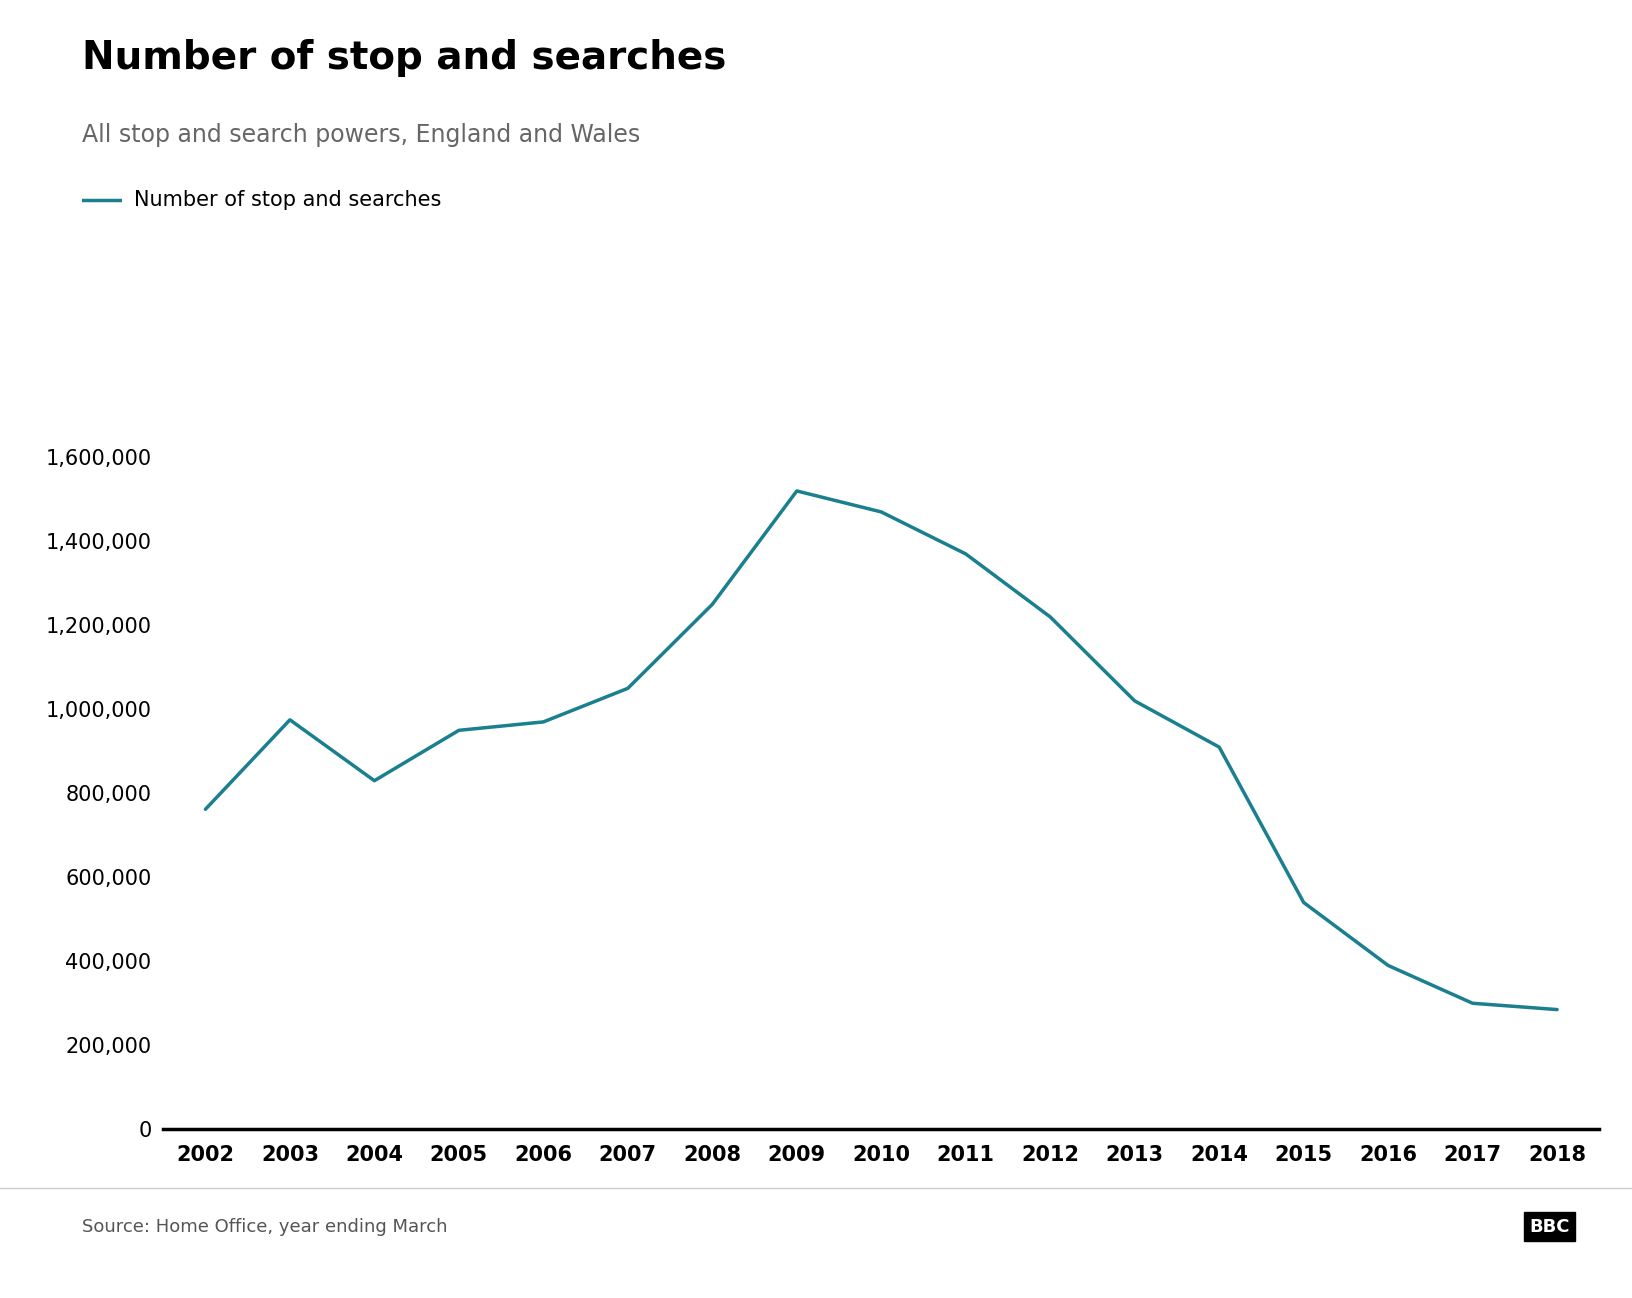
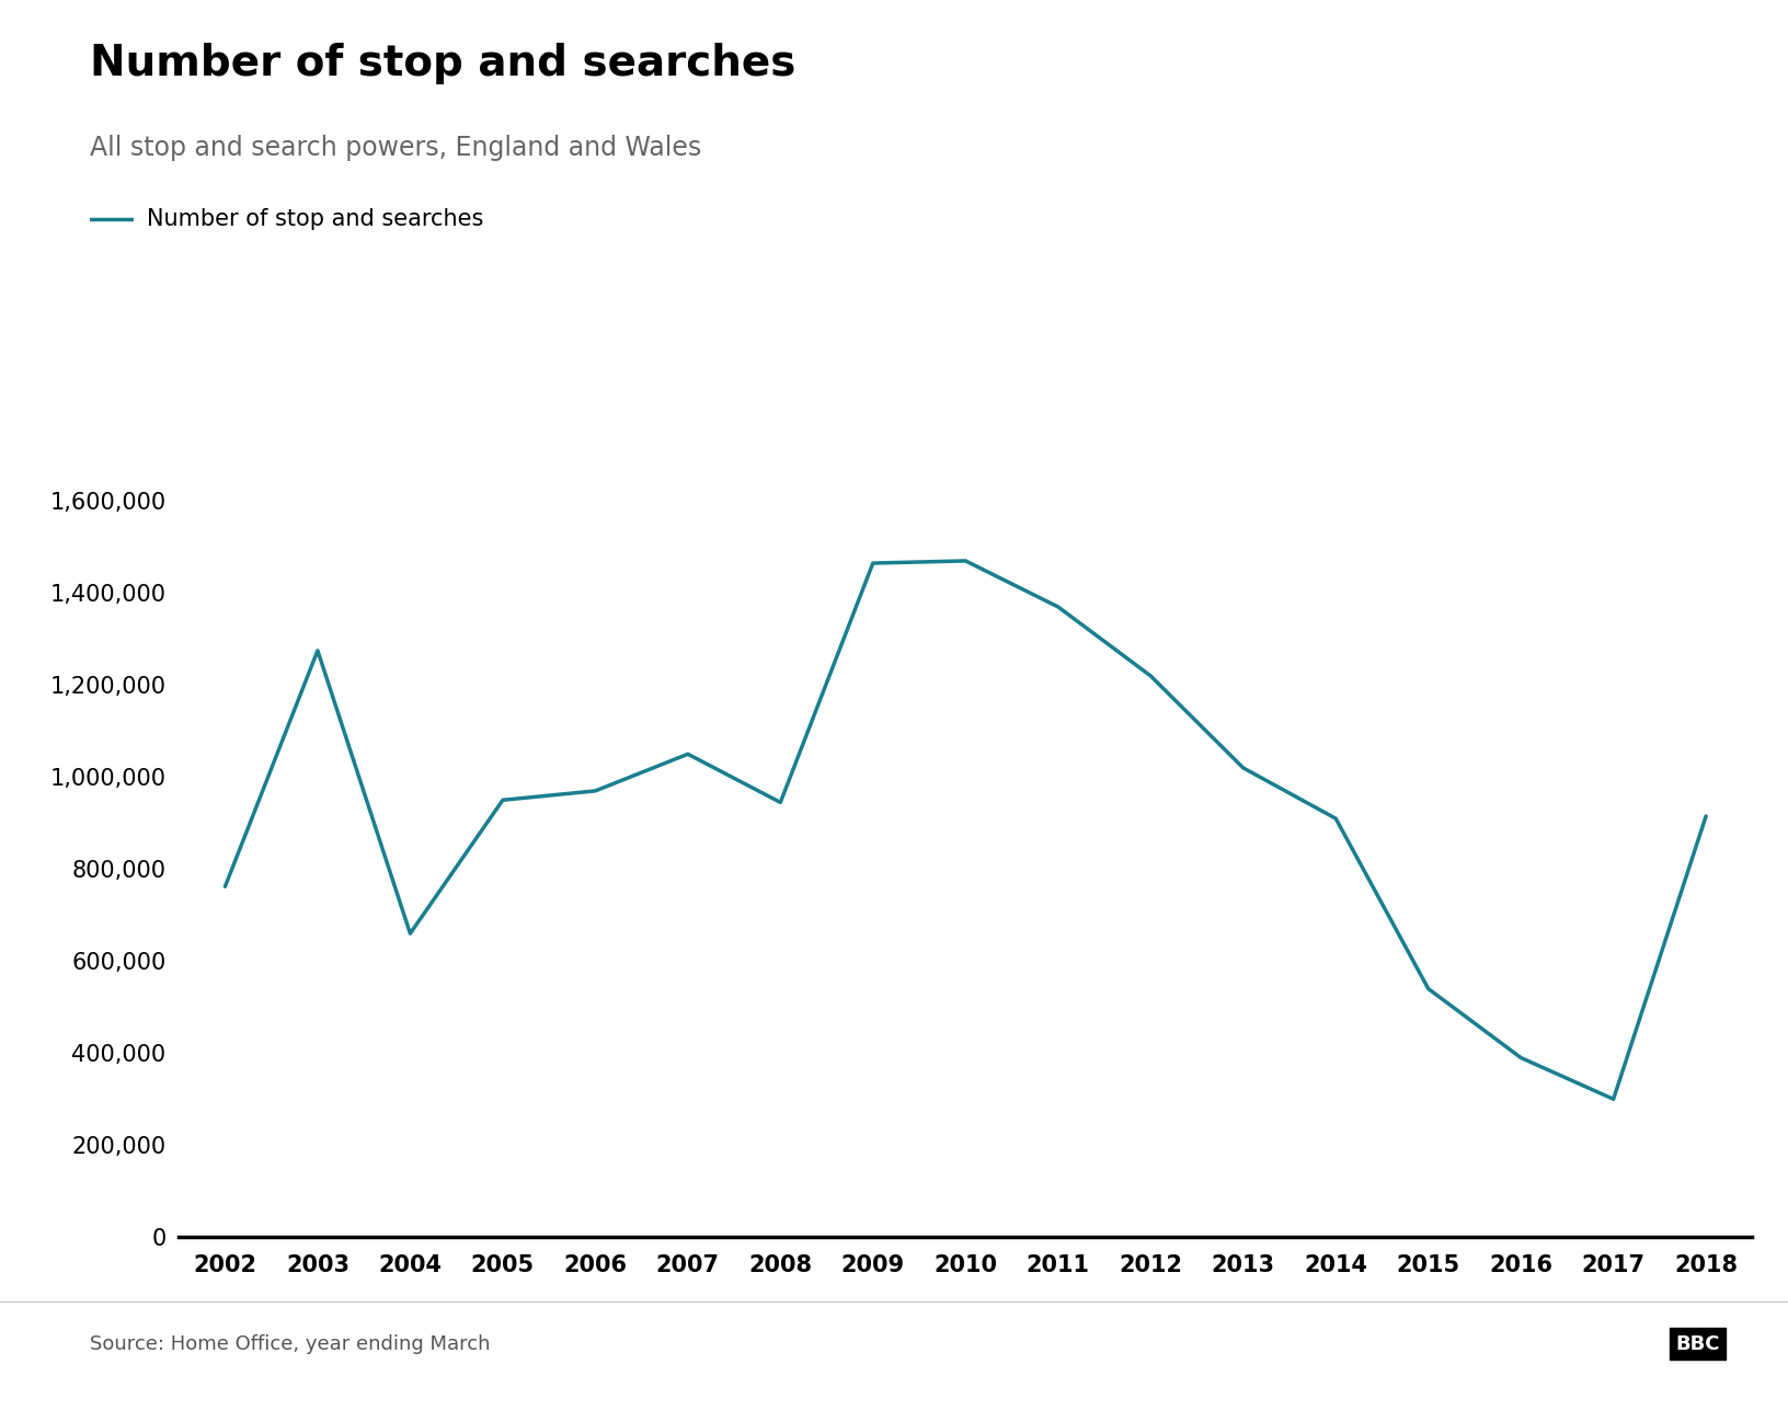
2003: 975,000 -> 1,275,000
2004: 830,000 -> 660,000
2008: 1,250,000 -> 945,000
2009: 1,520,000 -> 1,465,000
2018: 285,000 -> 915,000
